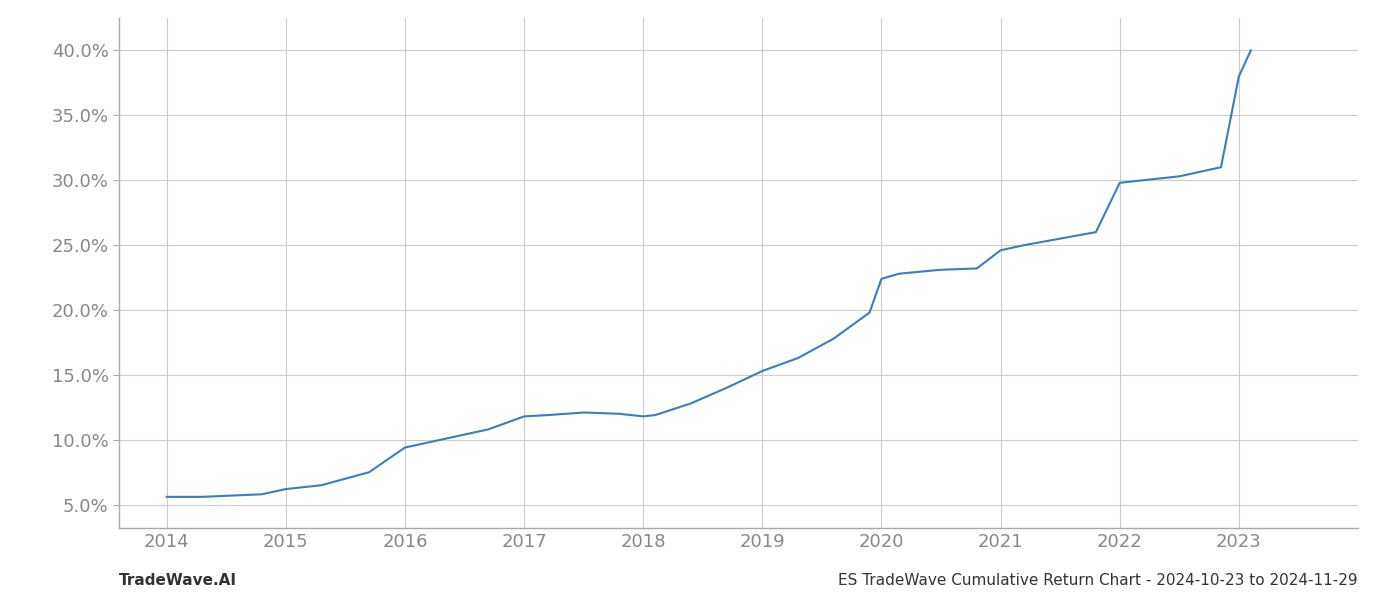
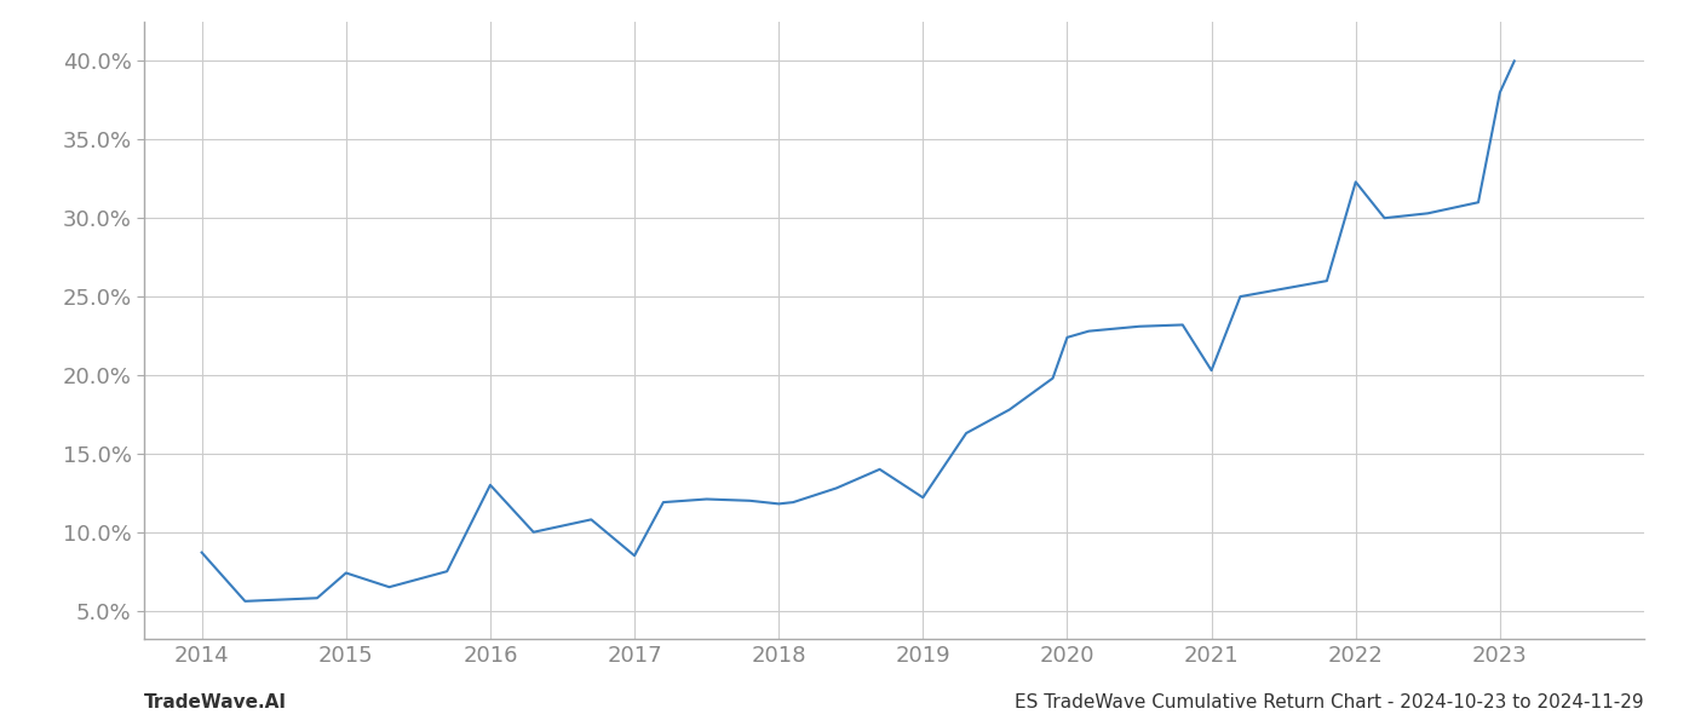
2014: 5.6% -> 8.7%
2015: 6.2% -> 7.4%
2016: 9.4% -> 13.0%
2017: 11.8% -> 8.5%
2019: 15.3% -> 12.2%
2021: 24.6% -> 20.3%
2022: 29.8% -> 32.3%
